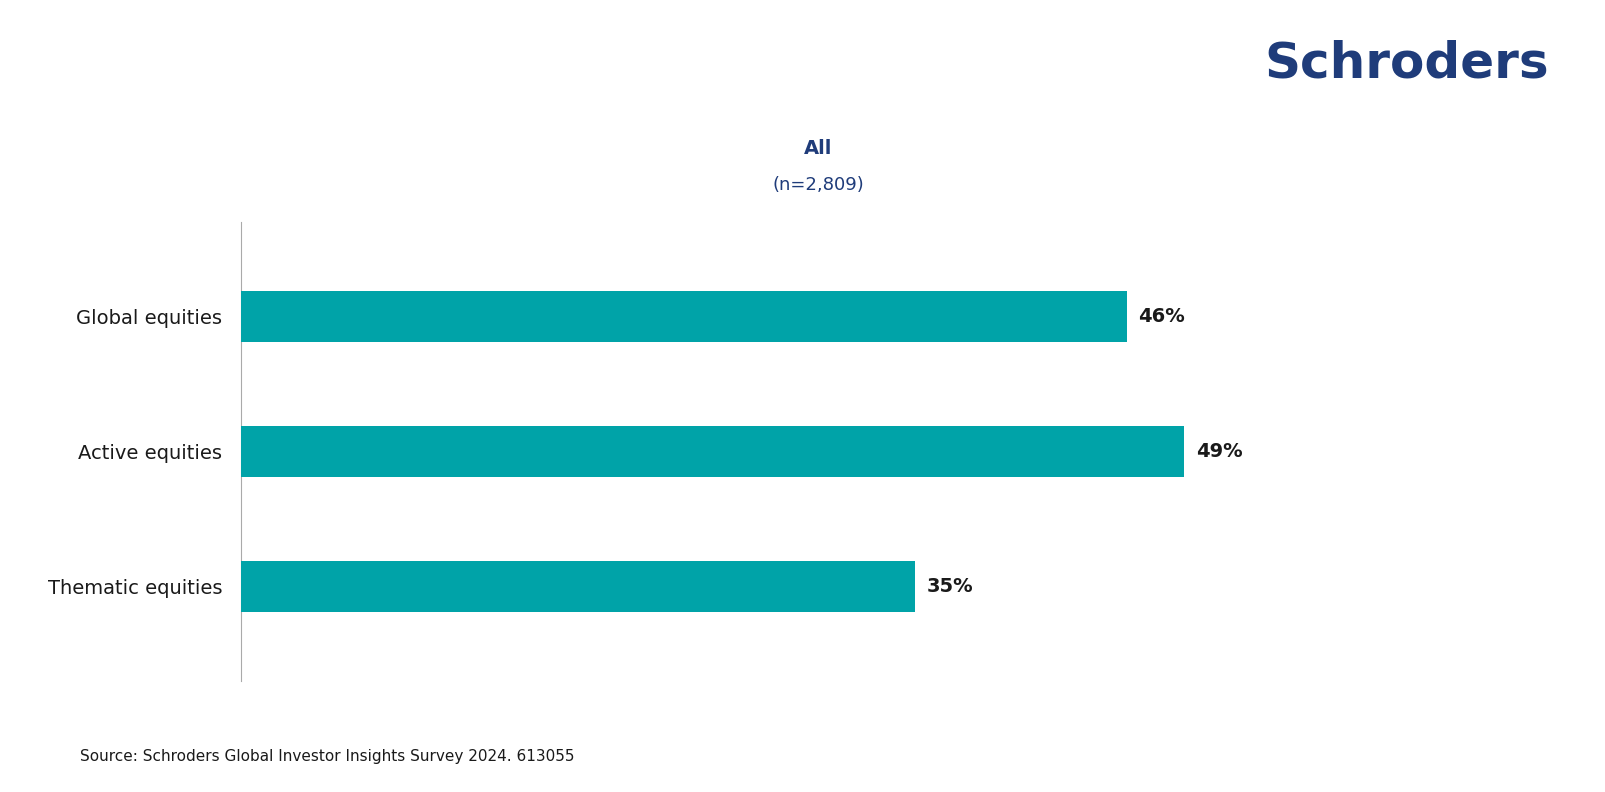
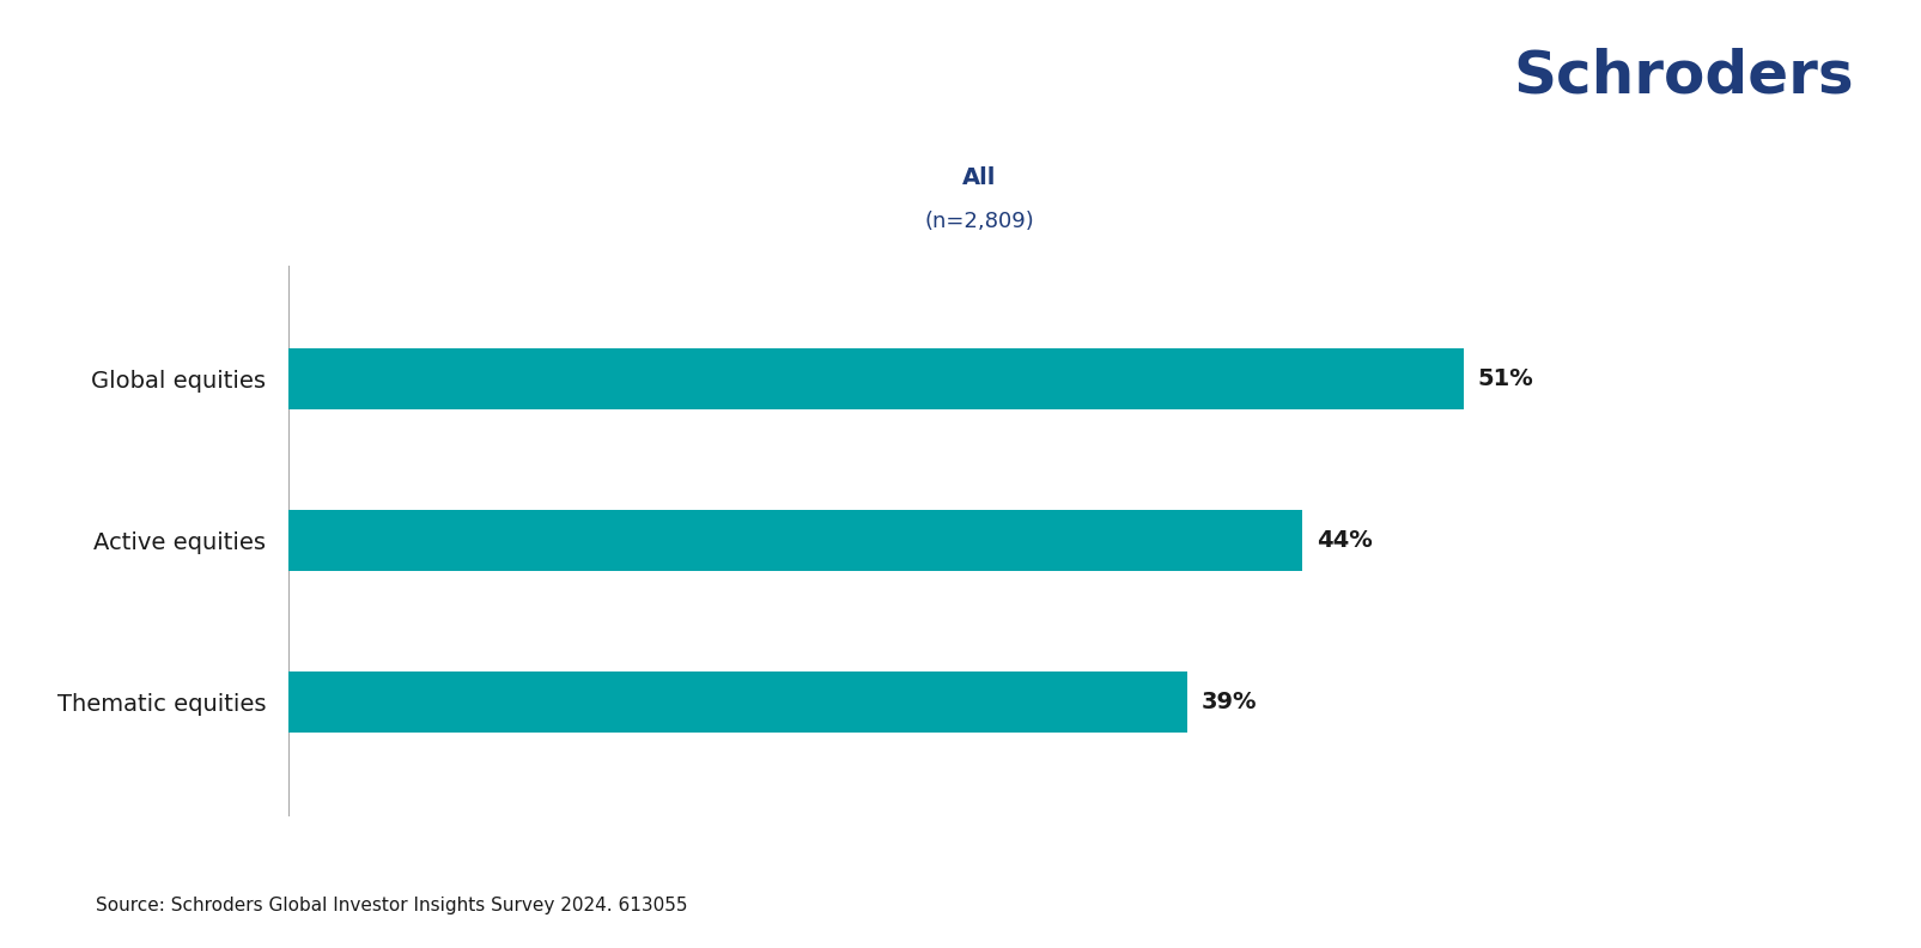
Global equities: 46% -> 51%
Active equities: 49% -> 44%
Thematic equities: 35% -> 39%
